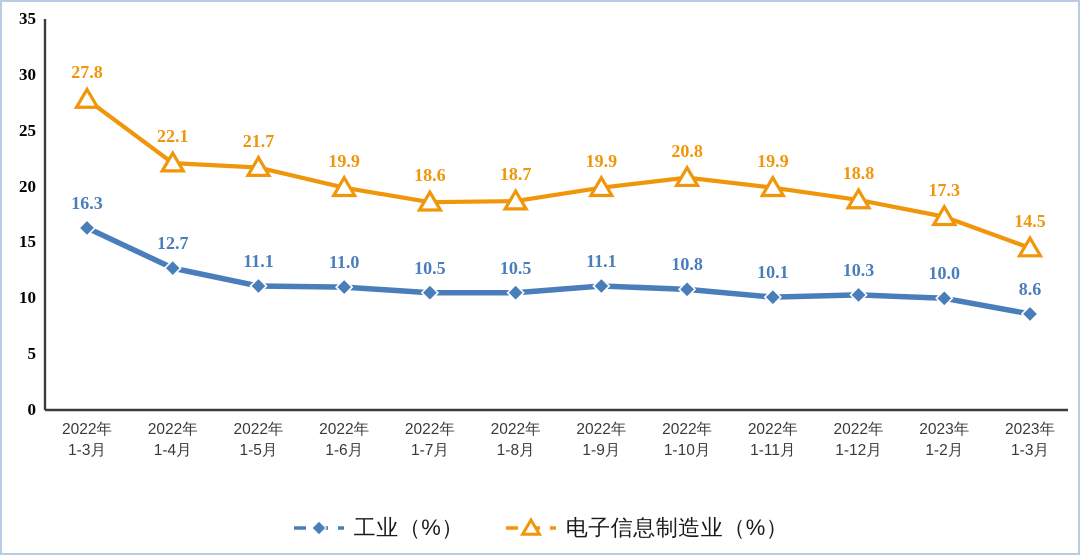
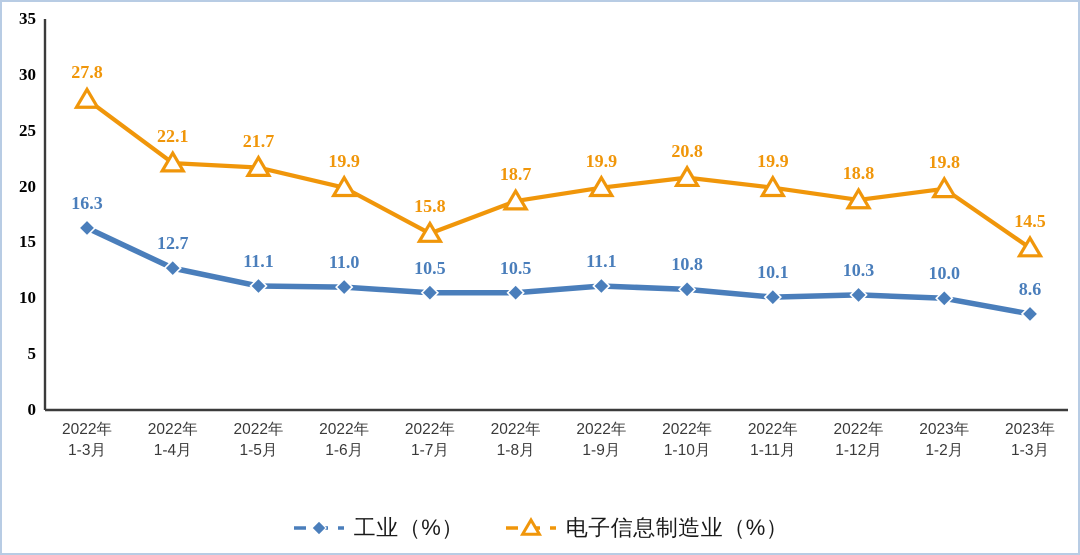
电子信息制造业（%）/2022年 1-7月: 18.6 -> 15.8
电子信息制造业（%）/2023年 1-2月: 17.3 -> 19.8
